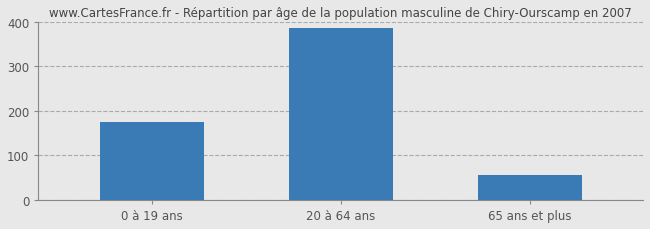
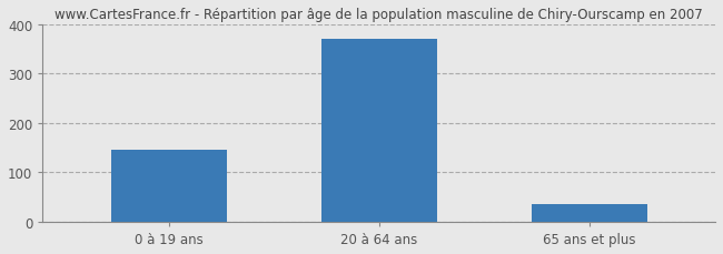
0 à 19 ans: 175 -> 145
20 à 64 ans: 385 -> 370
65 ans et plus: 57 -> 35
